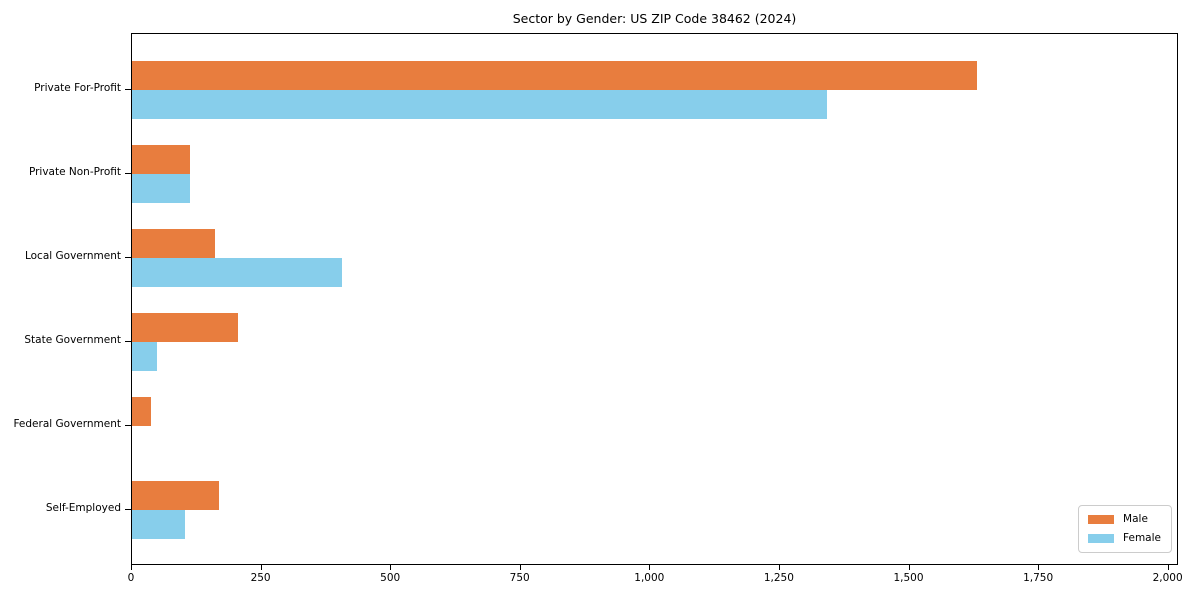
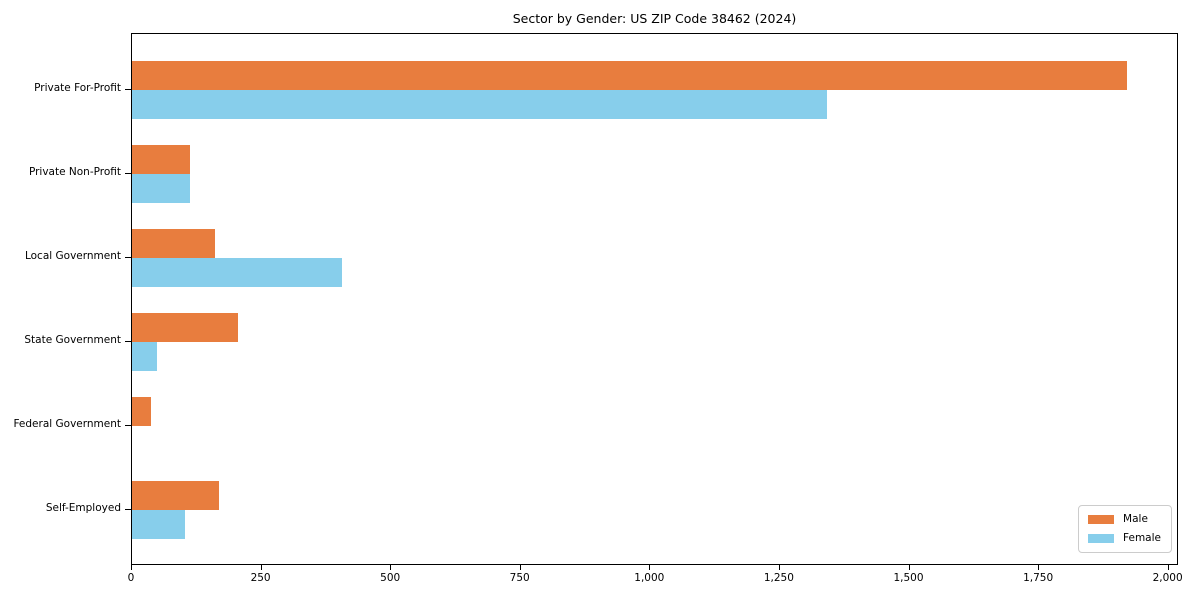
Male/Private For-Profit: 1630 -> 1920
